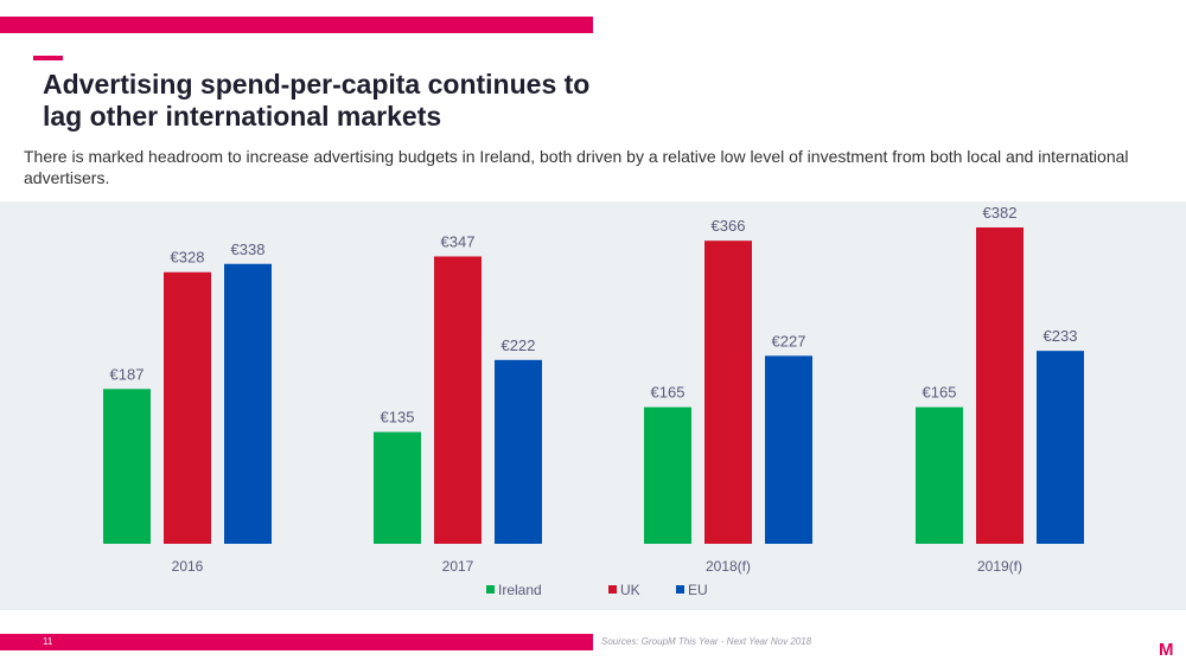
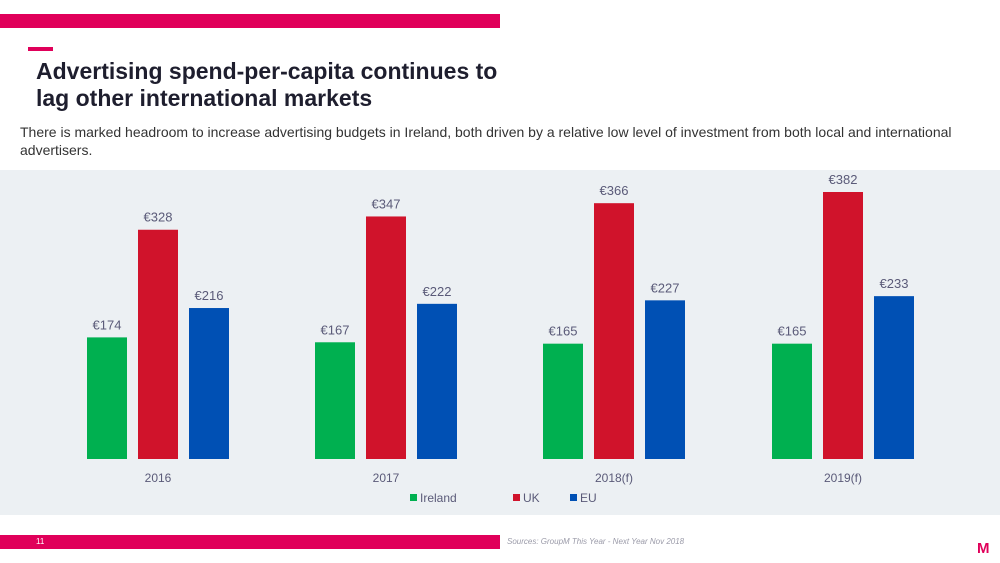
Ireland/2016: €187 -> €174
EU/2016: €338 -> €216
Ireland/2017: €135 -> €167
